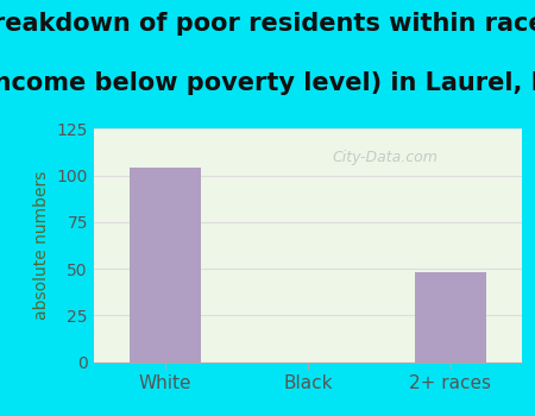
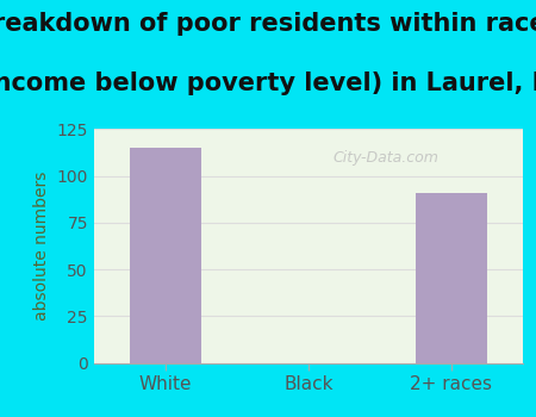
White: 104 -> 115
2+ races: 48 -> 91
